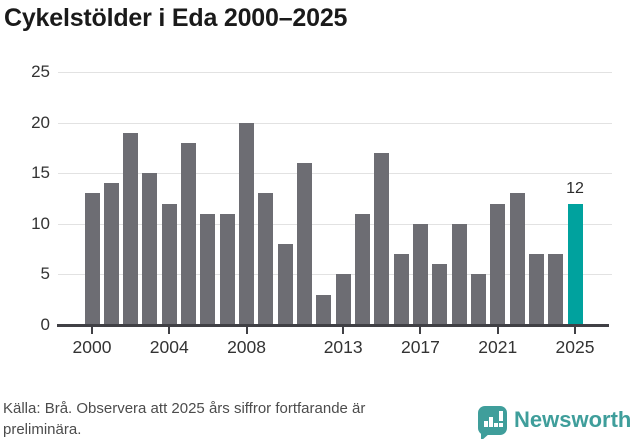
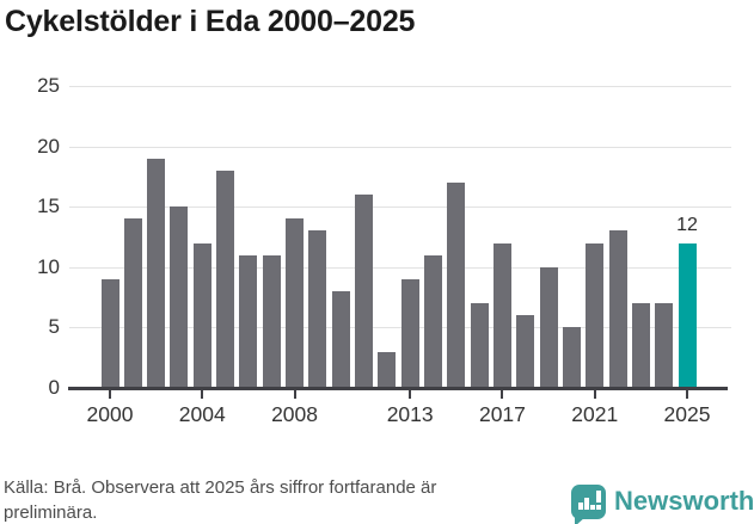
2000: 13 -> 9
2008: 20 -> 14
2013: 5 -> 9
2017: 10 -> 12
